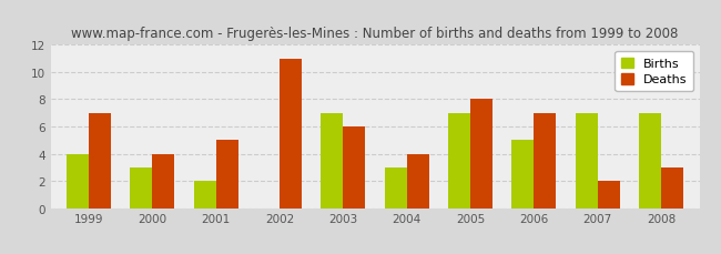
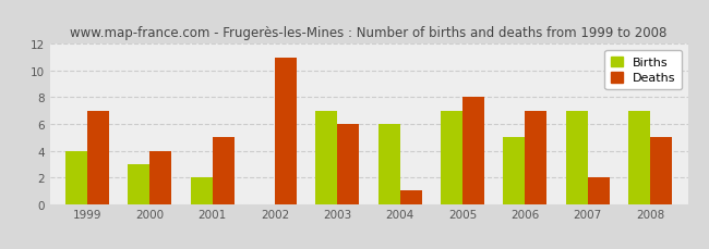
Births/2004: 3 -> 6
Deaths/2004: 4 -> 1
Deaths/2008: 3 -> 5
